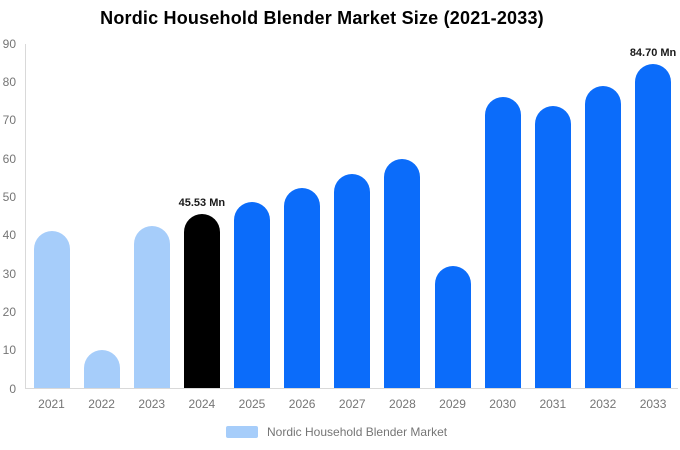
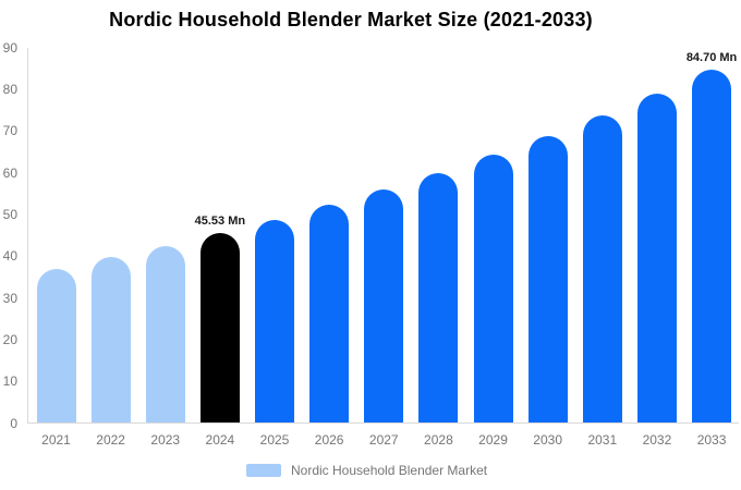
2021: 41 -> 37
2022: 10 -> 40
2029: 32 -> 64
2030: 76 -> 69
